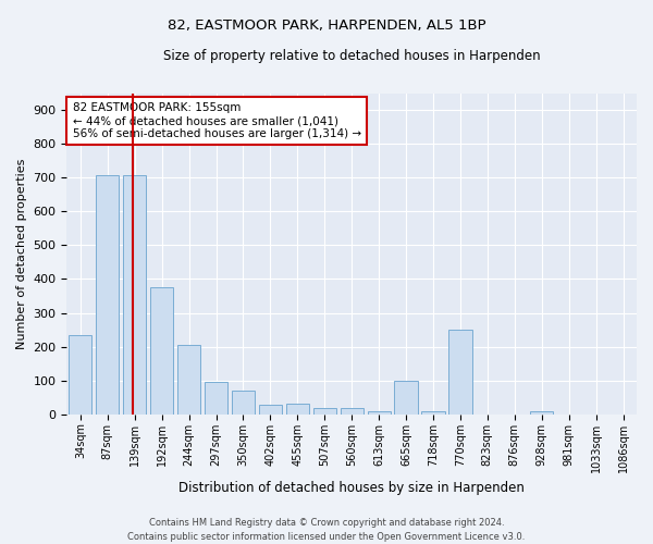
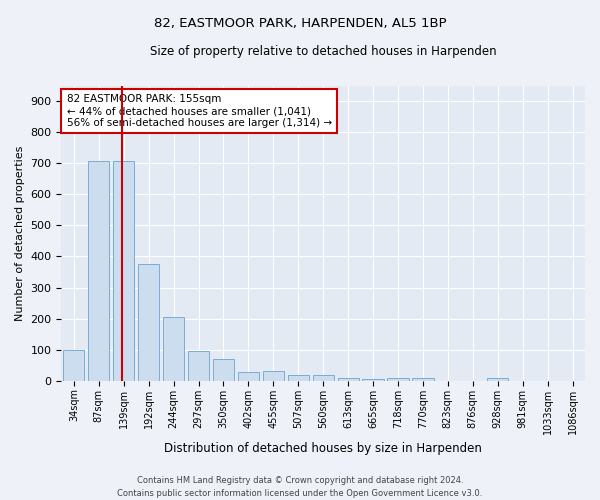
34sqm: 235 -> 100
665sqm: 100 -> 7
770sqm: 250 -> 10
